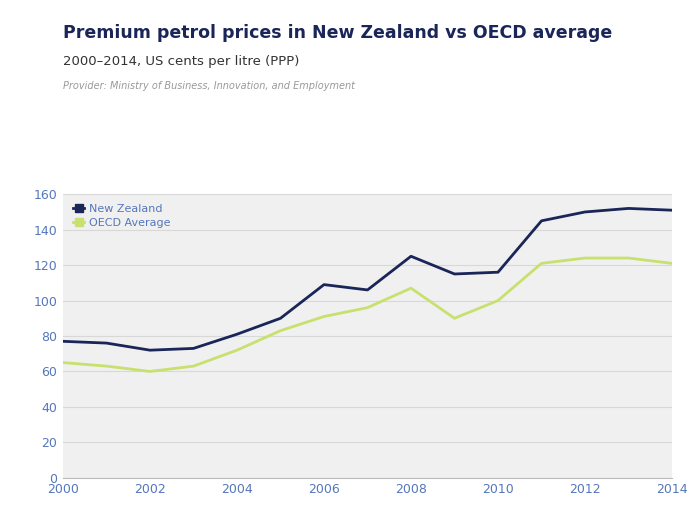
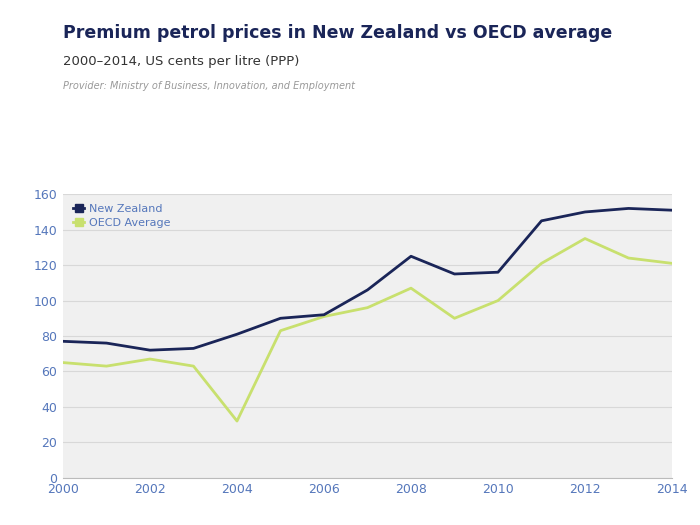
OECD Average/2002: 60 -> 67
OECD Average/2004: 72 -> 32
New Zealand/2006: 109 -> 92
OECD Average/2012: 124 -> 135
